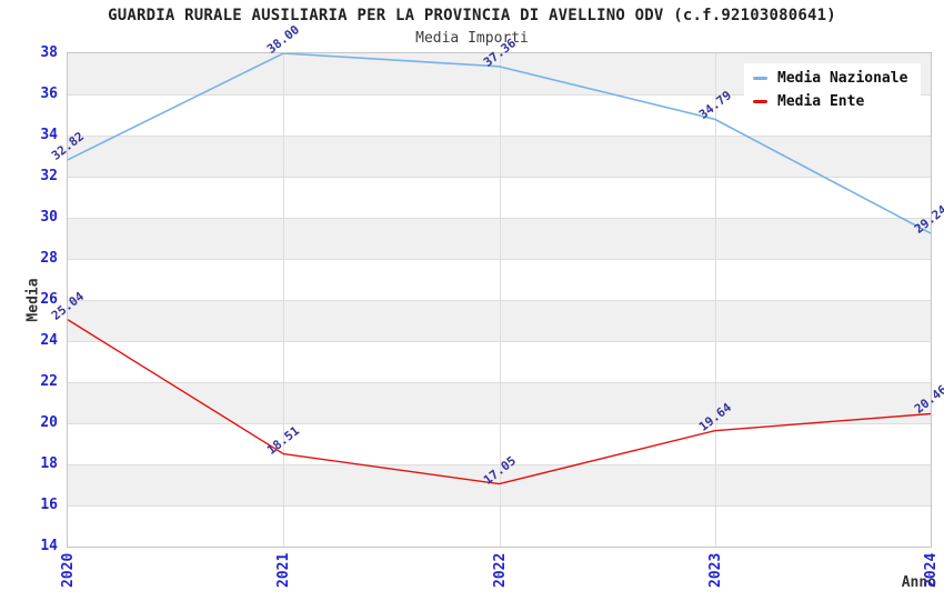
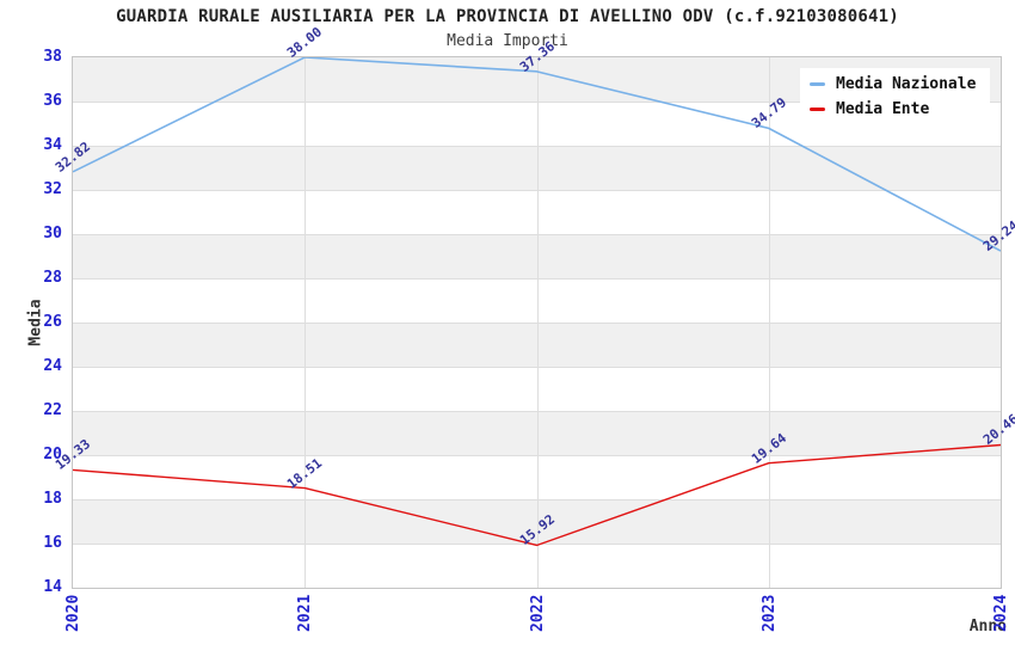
Media Ente/2020: 25.04 -> 19.33
Media Ente/2022: 17.05 -> 15.92
